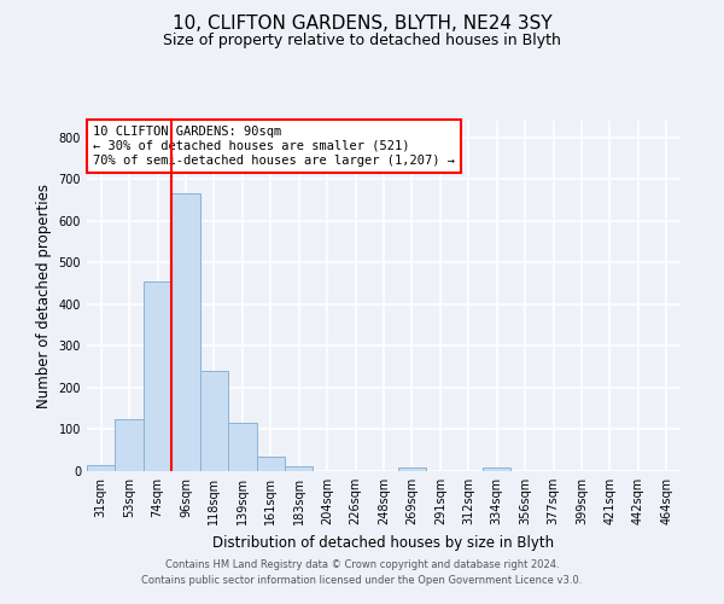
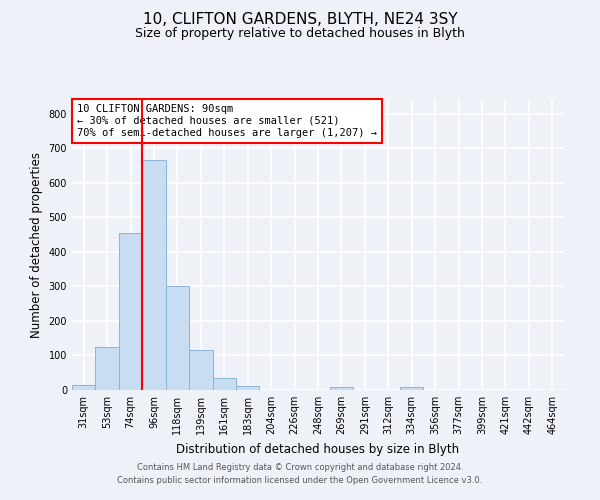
118sqm: 240 -> 300
